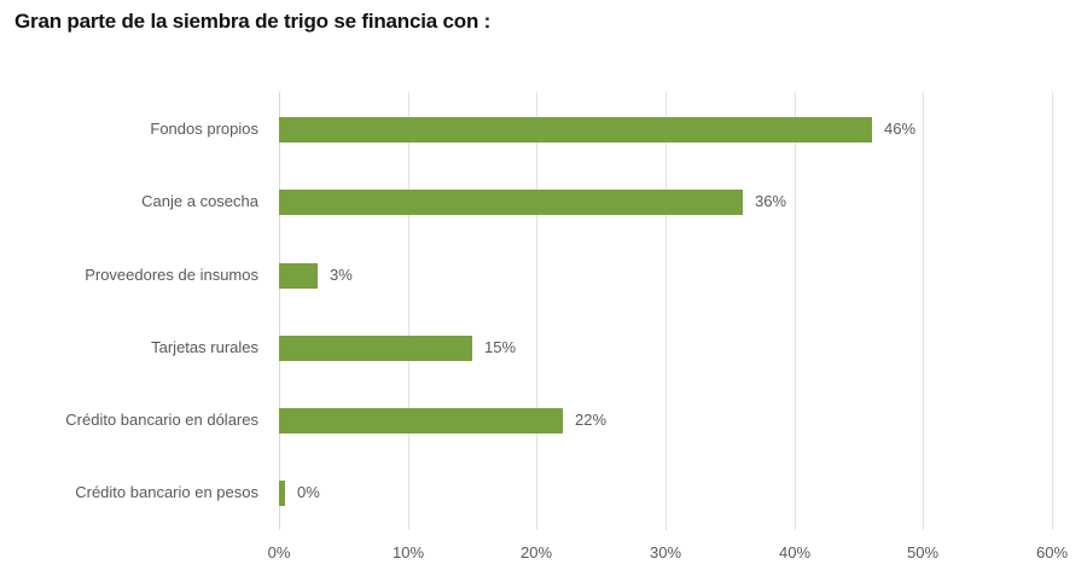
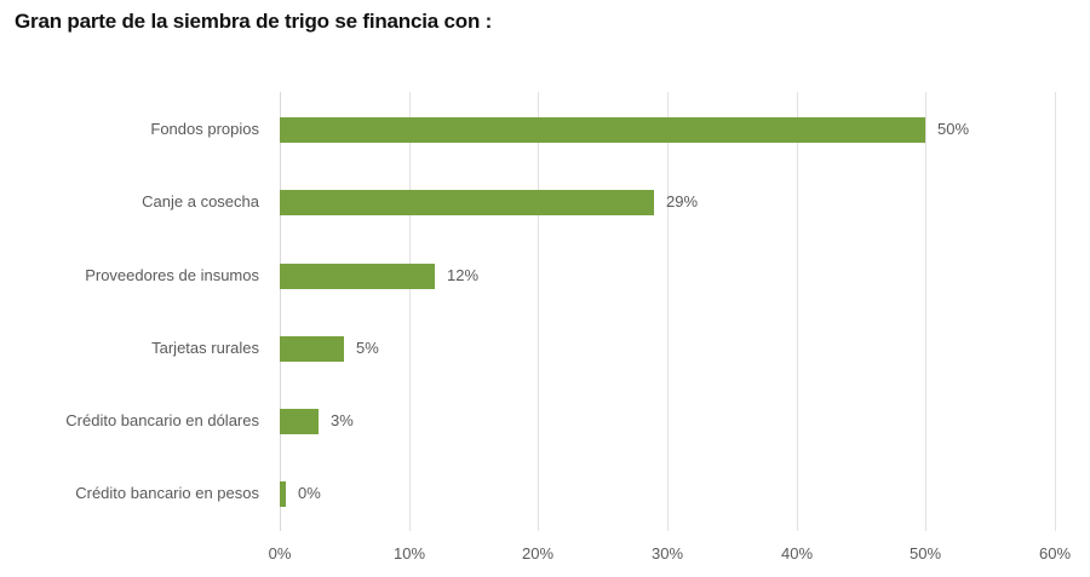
Fondos propios: 46% -> 50%
Canje a cosecha: 36% -> 29%
Proveedores de insumos: 3% -> 12%
Tarjetas rurales: 15% -> 5%
Crédito bancario en dólares: 22% -> 3%
